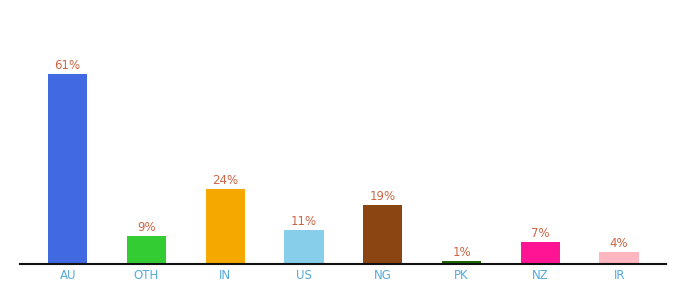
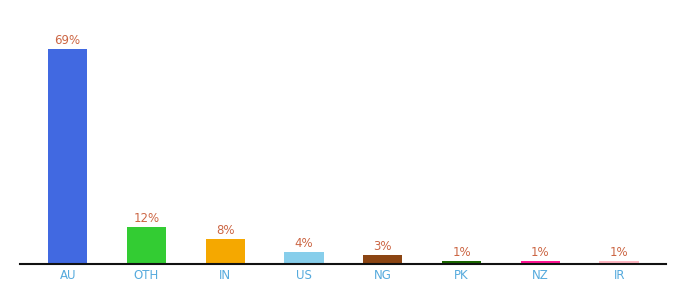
AU: 61% -> 69%
OTH: 9% -> 12%
IN: 24% -> 8%
US: 11% -> 4%
NG: 19% -> 3%
NZ: 7% -> 1%
IR: 4% -> 1%
